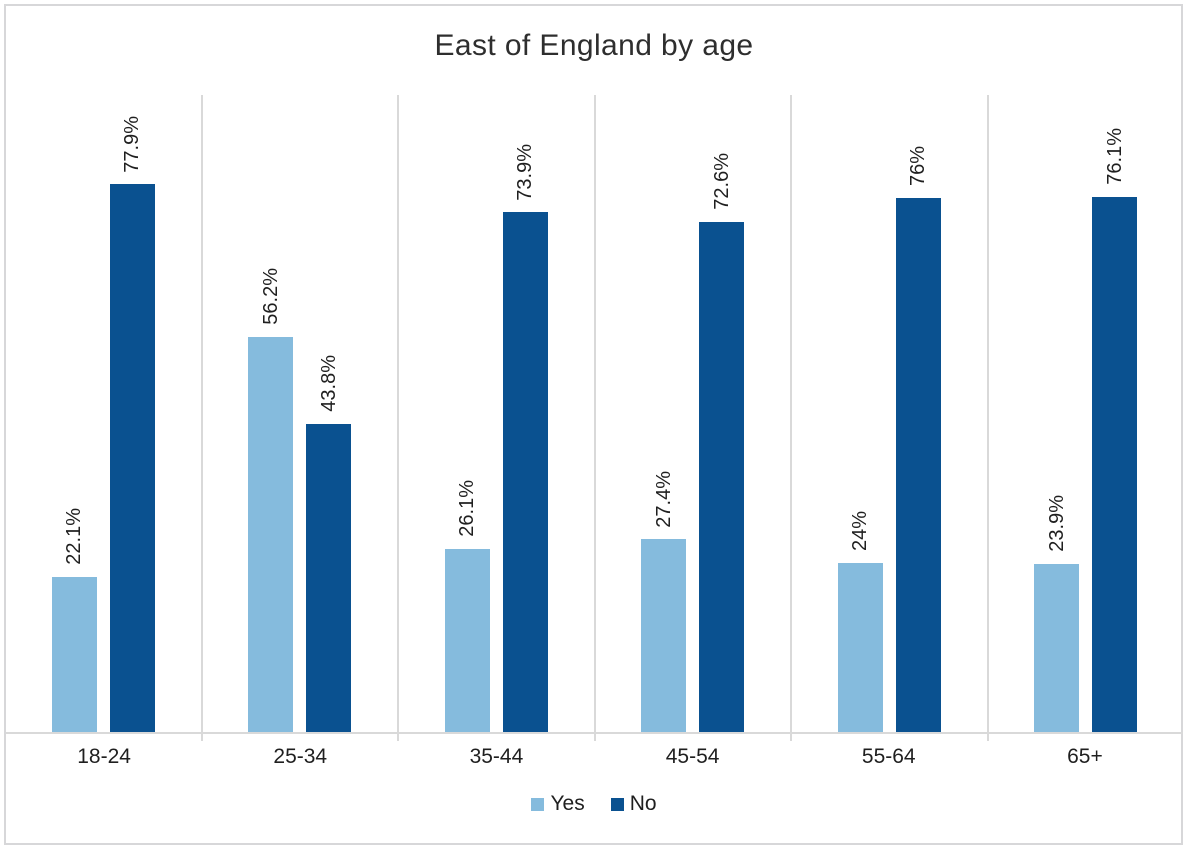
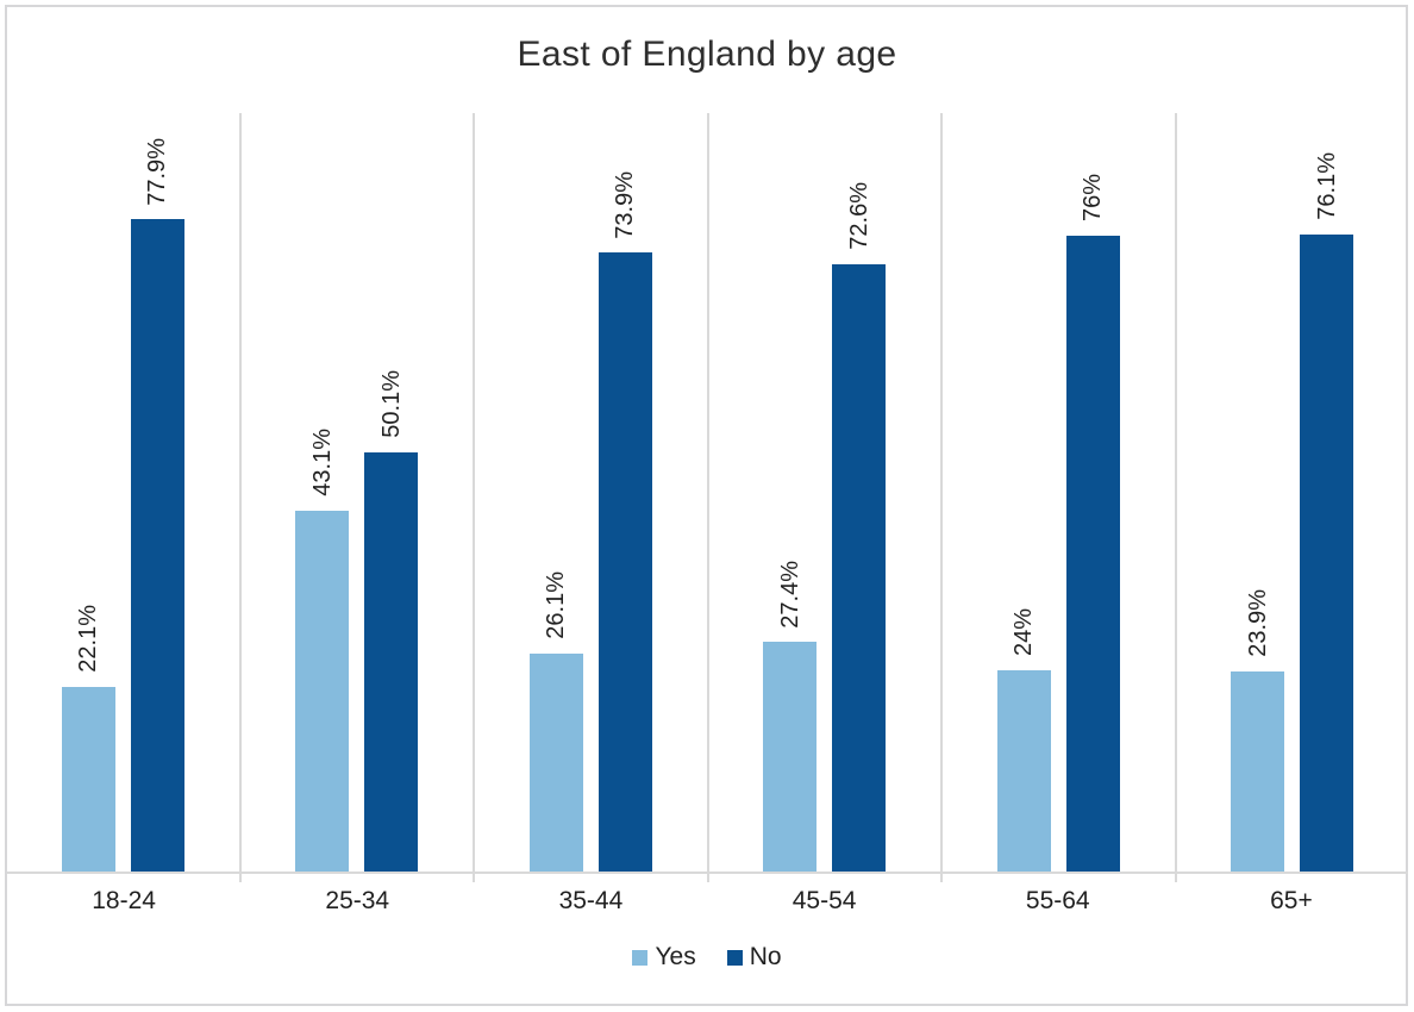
Yes/25-34: 56.2% -> 43.1%
No/25-34: 43.8% -> 50.1%
